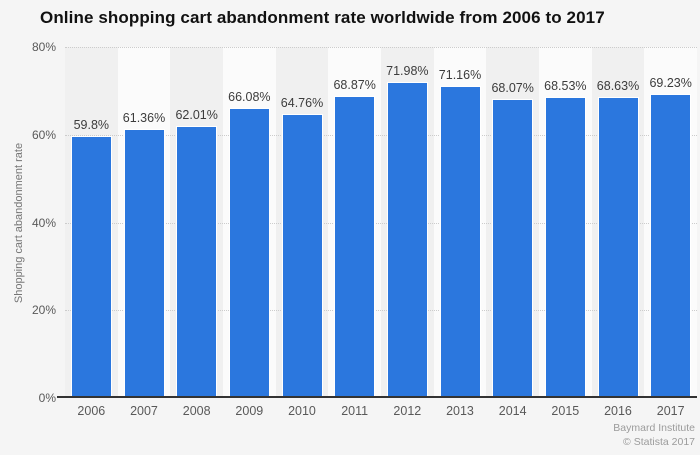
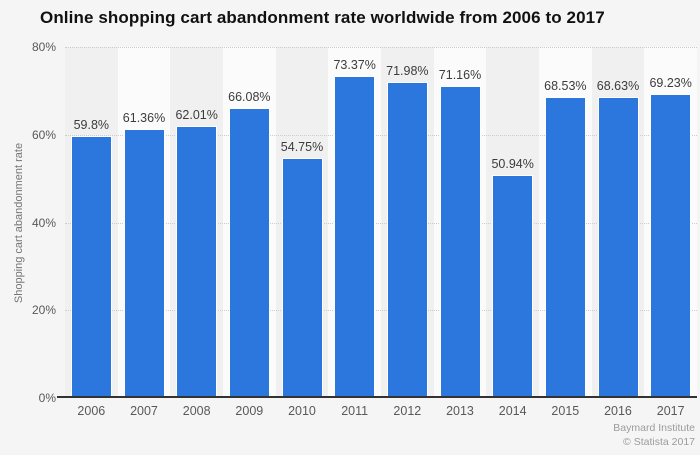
2010: 64.76% -> 54.75%
2011: 68.87% -> 73.37%
2014: 68.07% -> 50.94%
